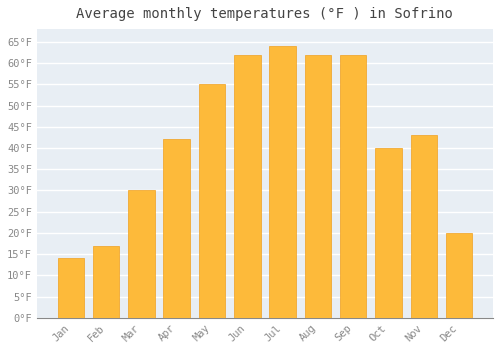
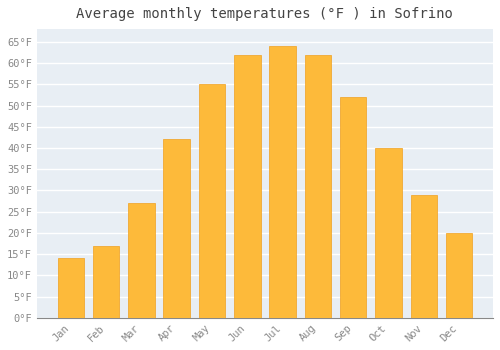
Mar: 30°F -> 27°F
Sep: 62°F -> 52°F
Nov: 43°F -> 29°F
